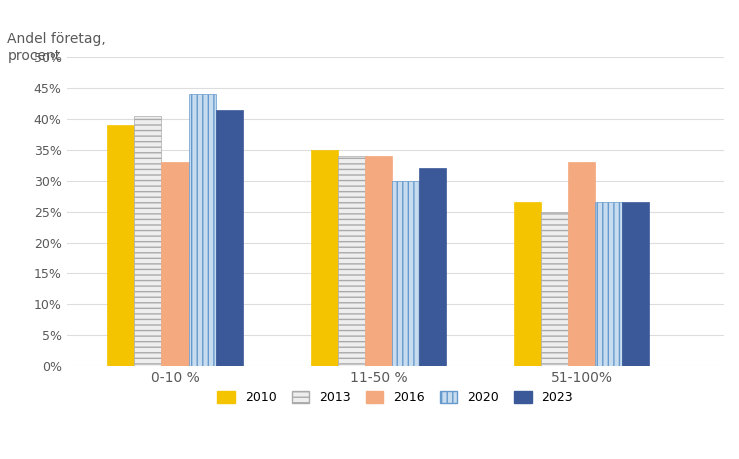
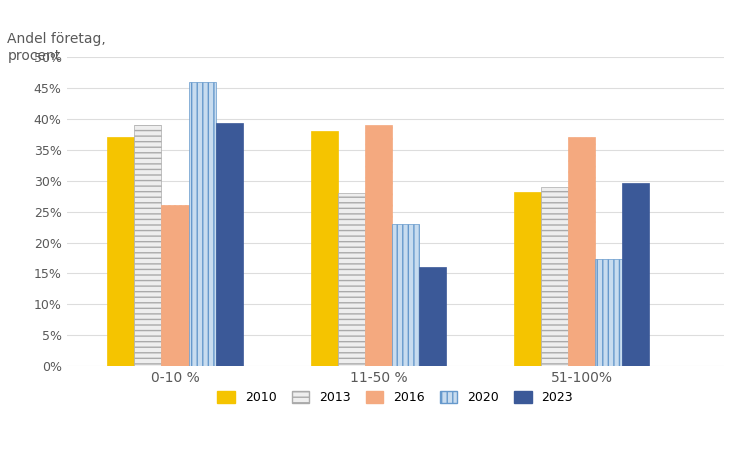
2010/0-10 %: 39.0% -> 37.0%
2013/0-10 %: 40.5% -> 39.0%
2016/0-10 %: 33% -> 26%
2020/0-10 %: 44.0% -> 46.0%
2023/0-10 %: 41.5% -> 39.4%
2010/11-50 %: 35.0% -> 38.0%
2013/11-50 %: 34.0% -> 28.0%
2016/11-50 %: 34% -> 39%
2020/11-50 %: 30.0% -> 23.0%
2023/11-50 %: 32.0% -> 16.0%
2010/51-100%: 26.5% -> 28.2%
2013/51-100%: 25.0% -> 29.0%
2016/51-100%: 33% -> 37%
2020/51-100%: 26.5% -> 17.4%
2023/51-100%: 26.5% -> 29.6%
